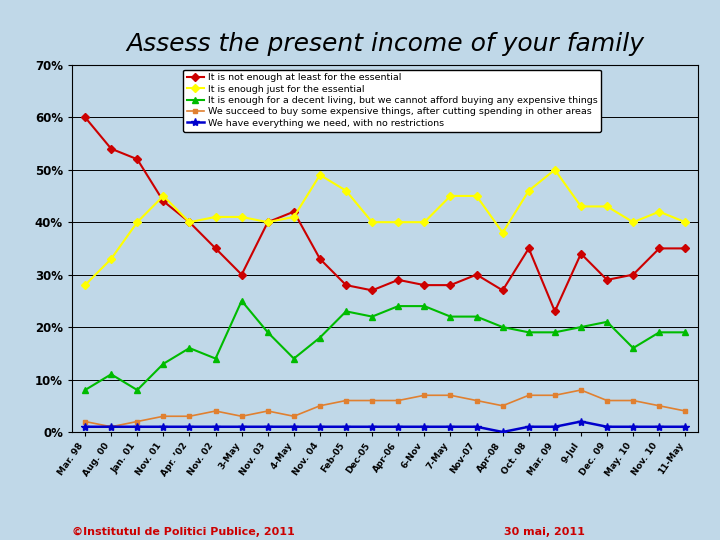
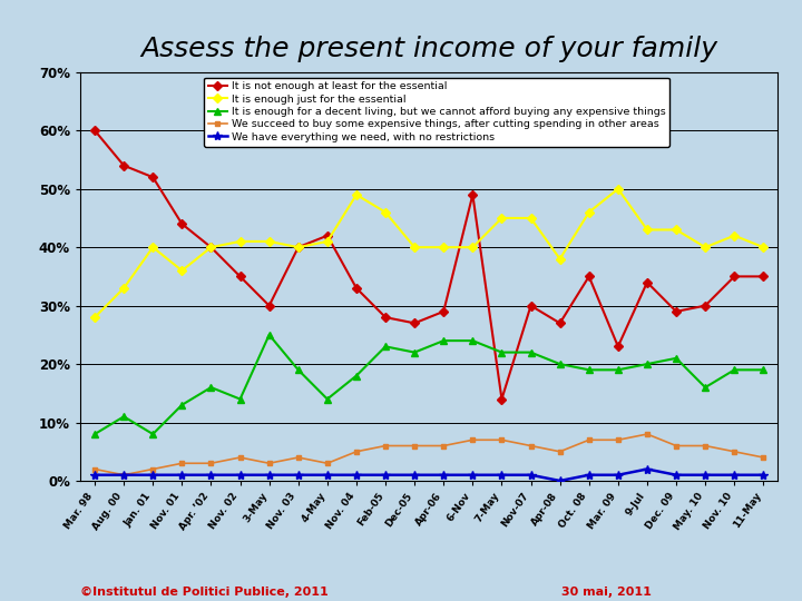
It is enough just for the essential/Nov. 01: 45% -> 36%
It is not enough at least for the essential/6-Nov: 28% -> 49%
It is not enough at least for the essential/7-May: 28% -> 14%
